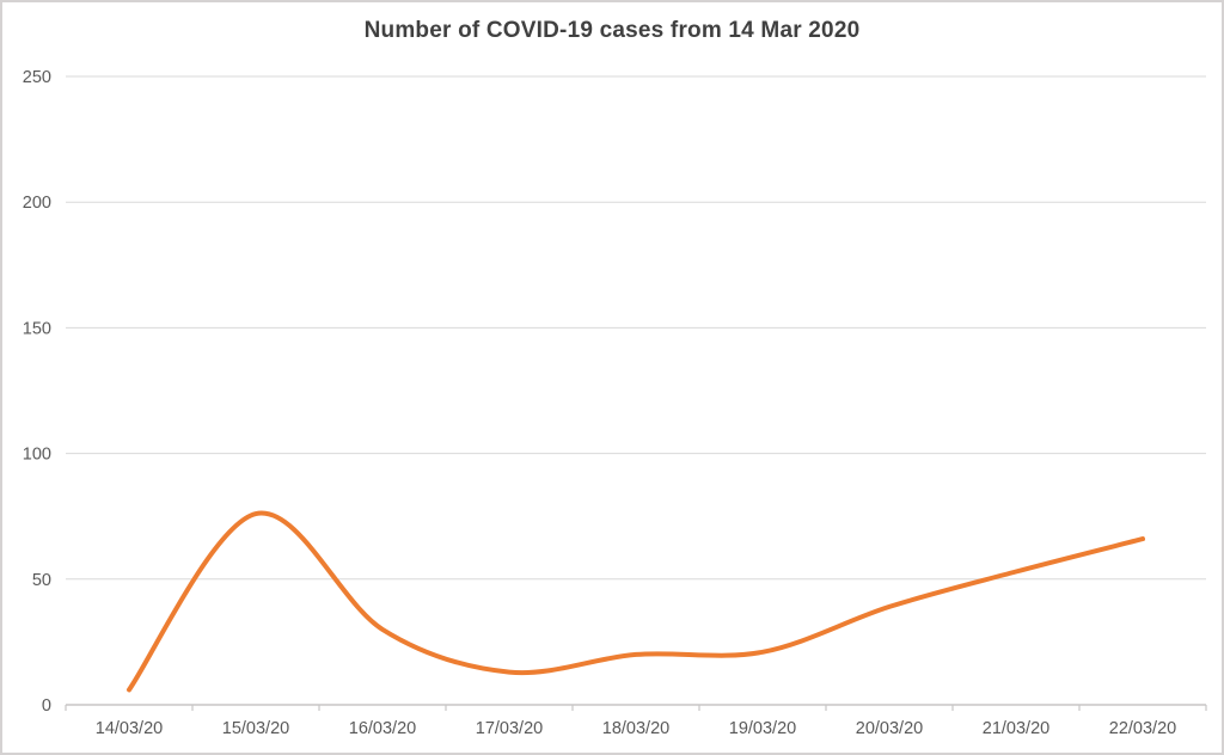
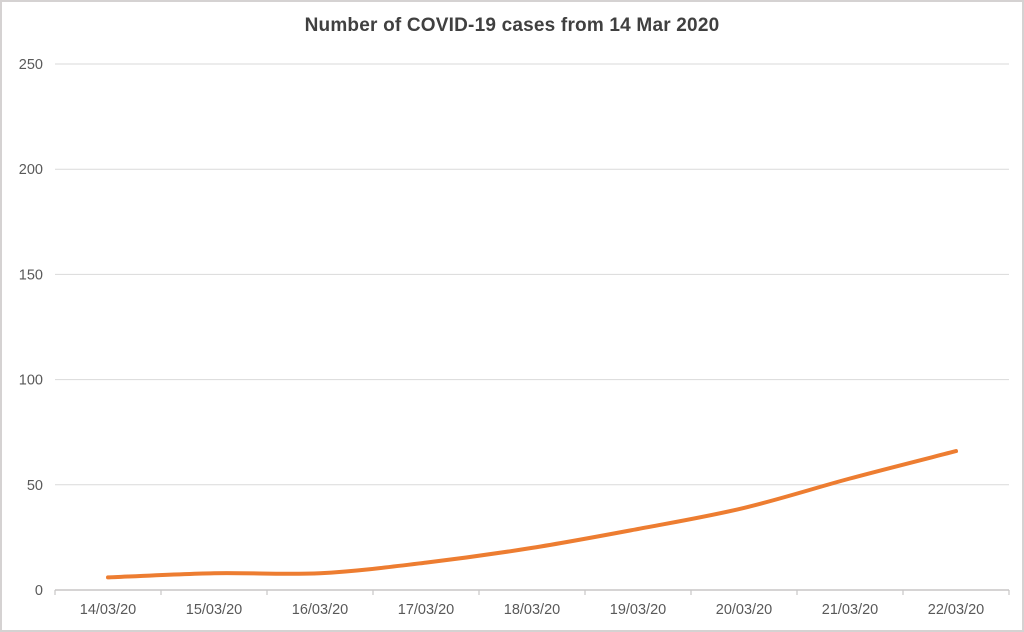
15/03/20: 76 -> 8
16/03/20: 30 -> 8
19/03/20: 21 -> 29
